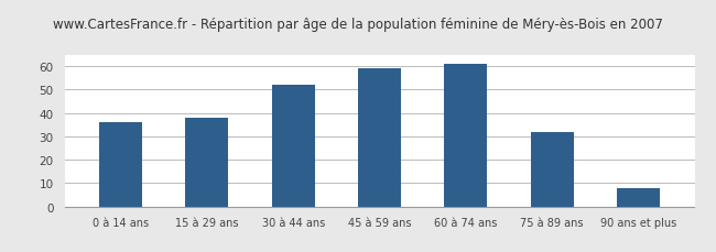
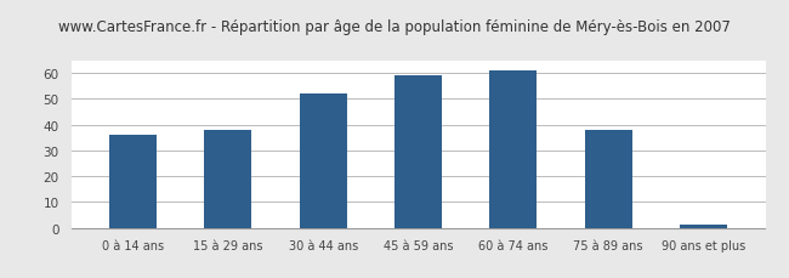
75 à 89 ans: 32 -> 38
90 ans et plus: 8 -> 1
